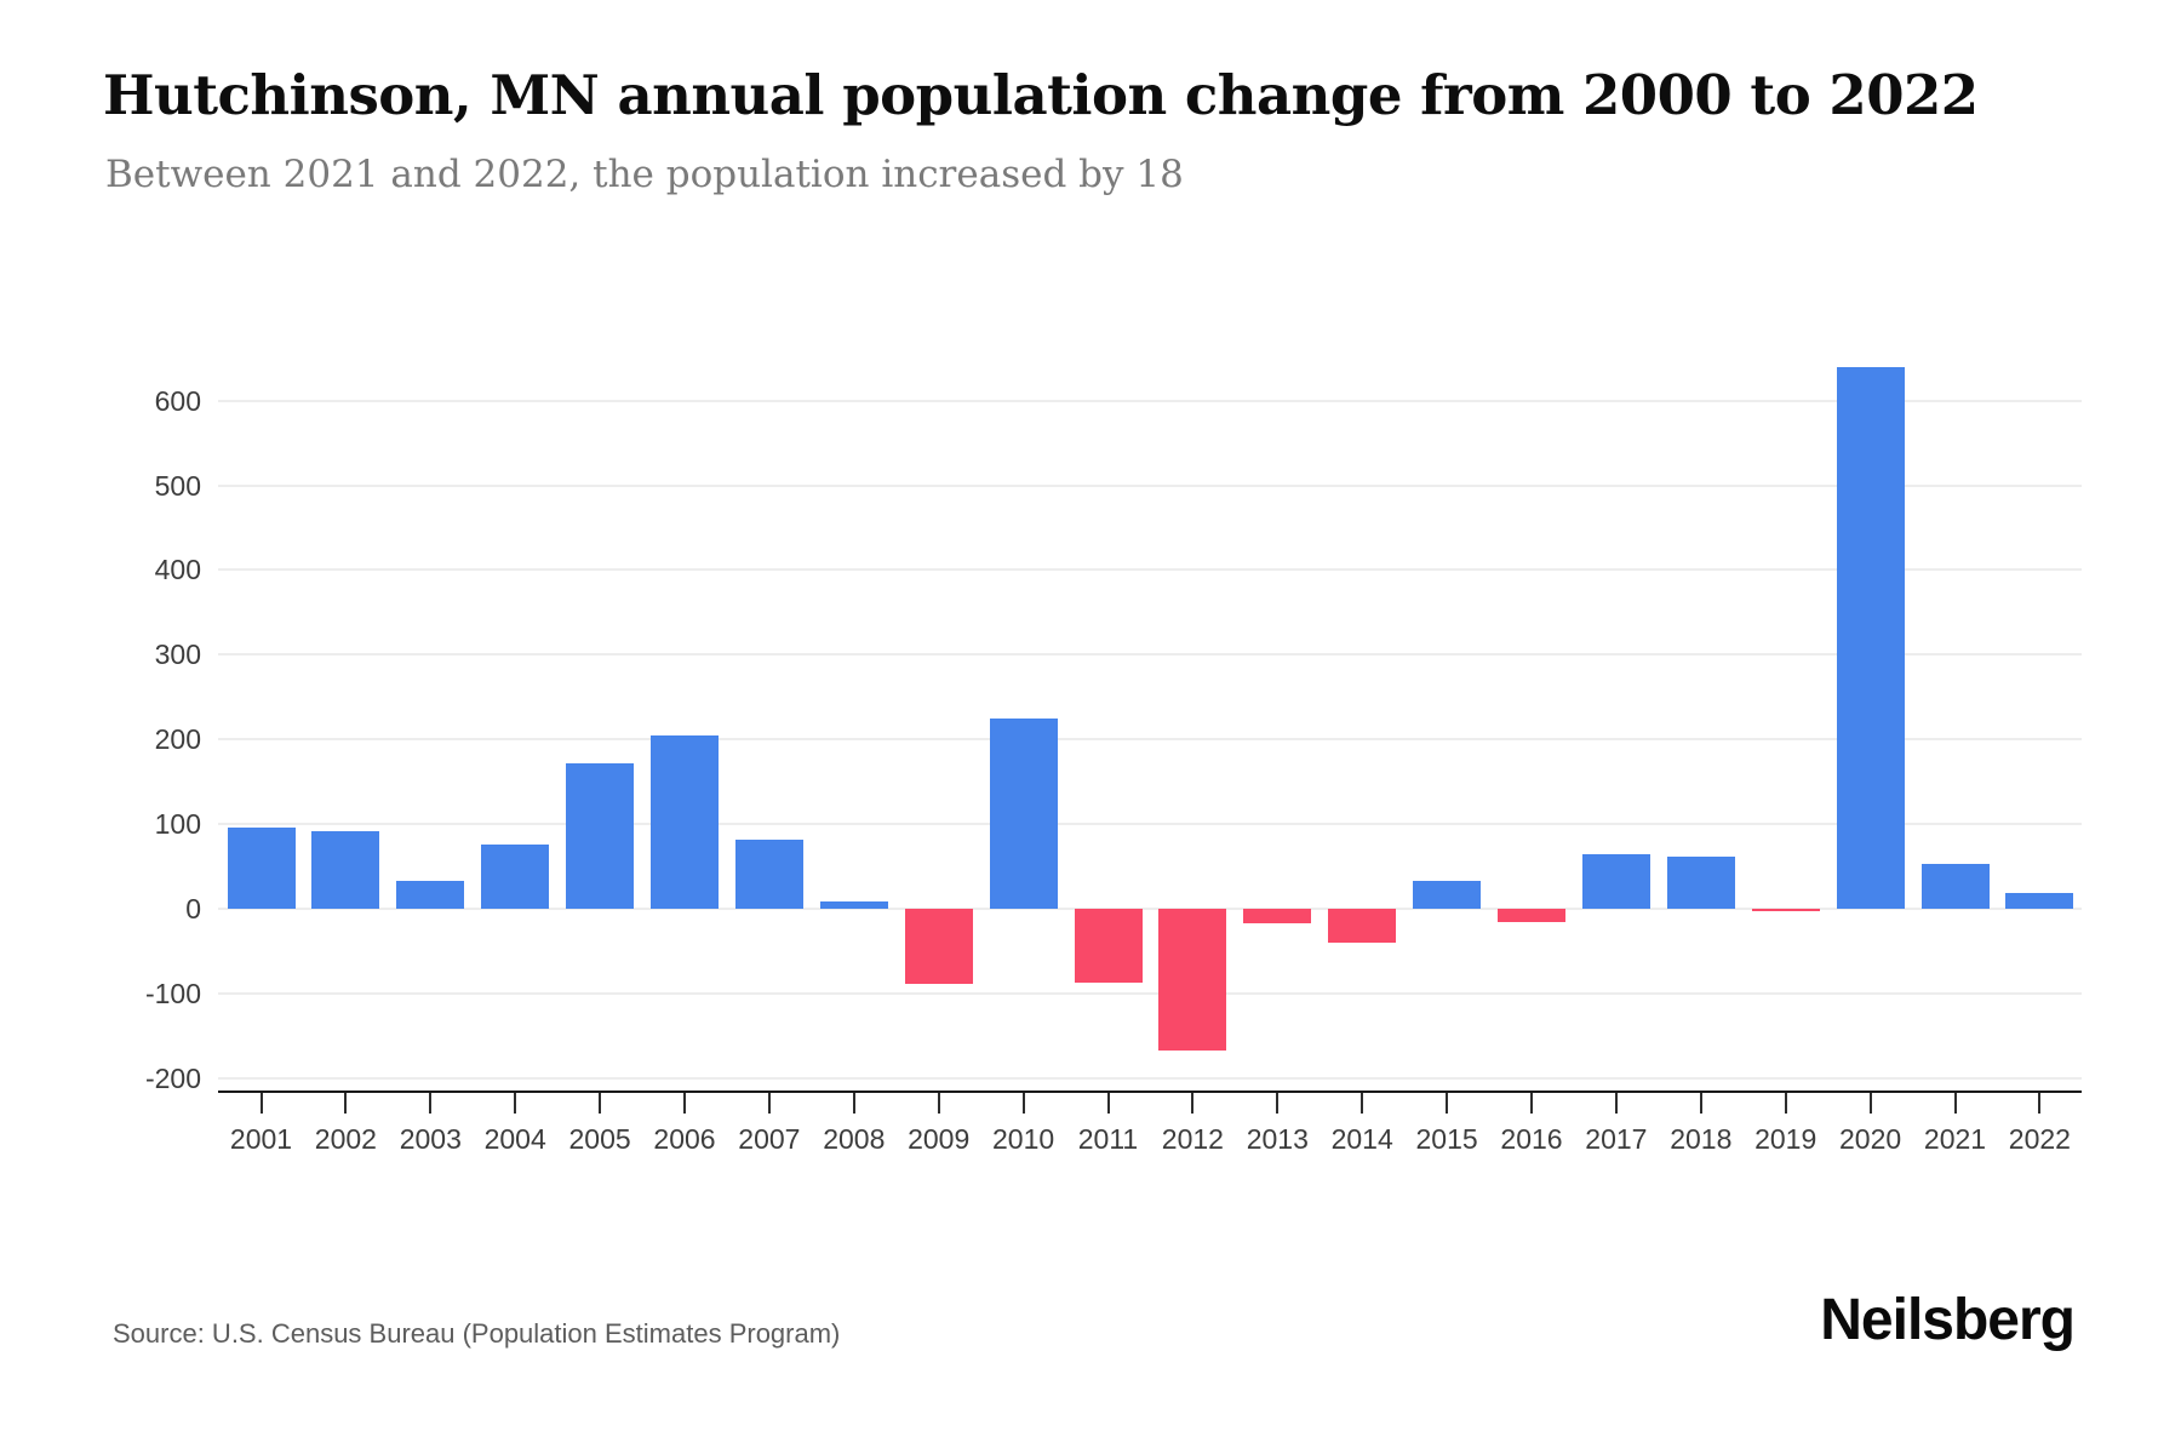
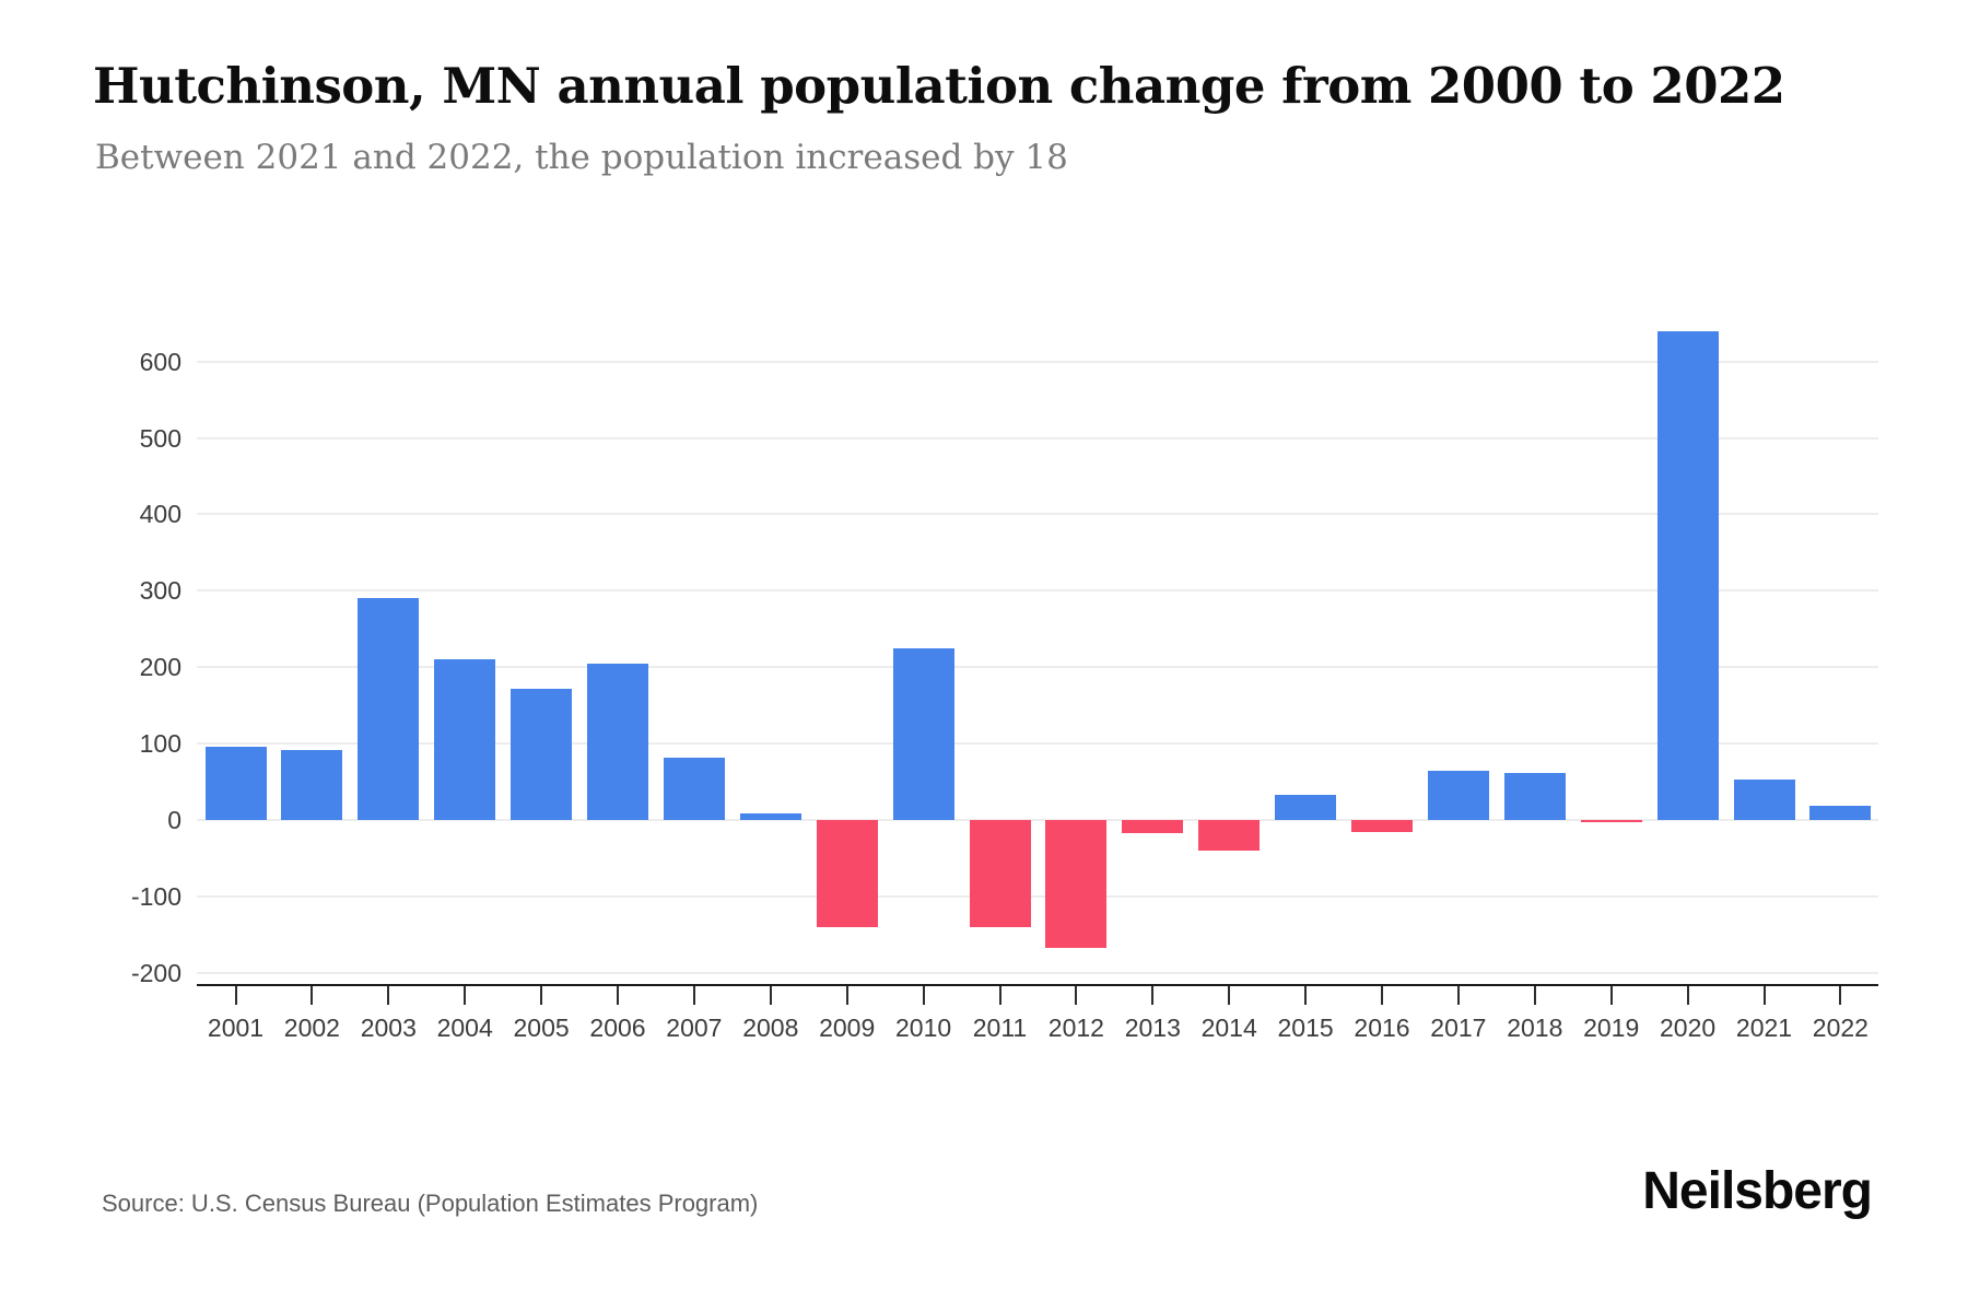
2003: 30 -> 290
2004: 80 -> 210
2009: -90 -> -140
2011: -90 -> -140
